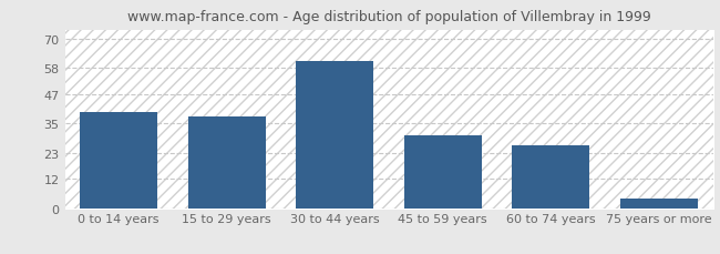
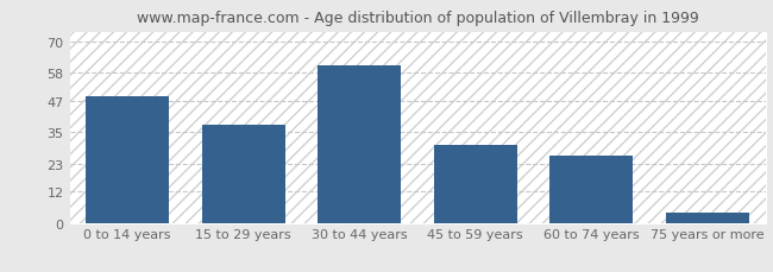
0 to 14 years: 40 -> 49
